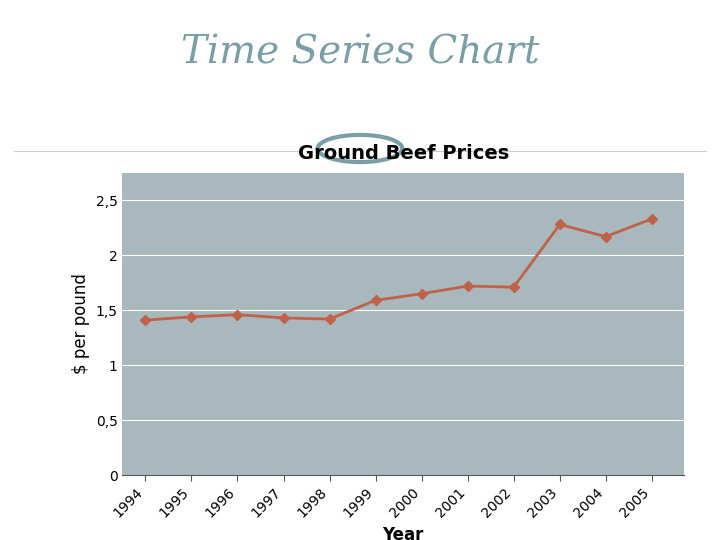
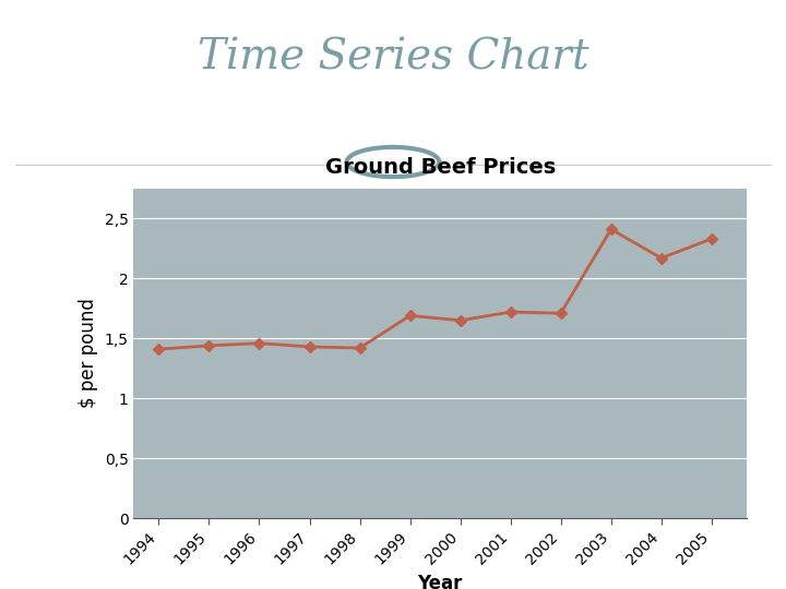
1999: 1,59 -> 1,69
2003: 2,28 -> 2,41
